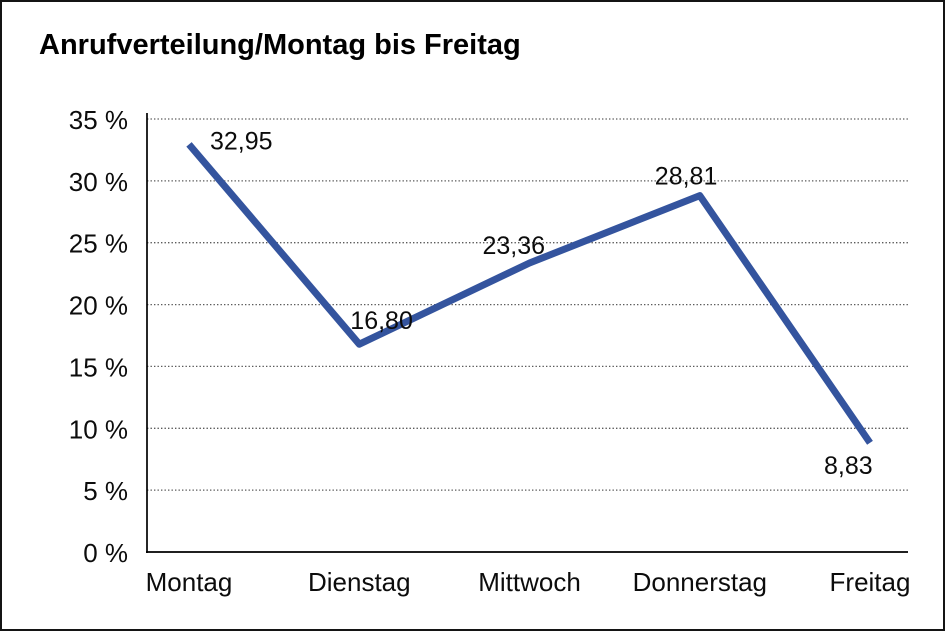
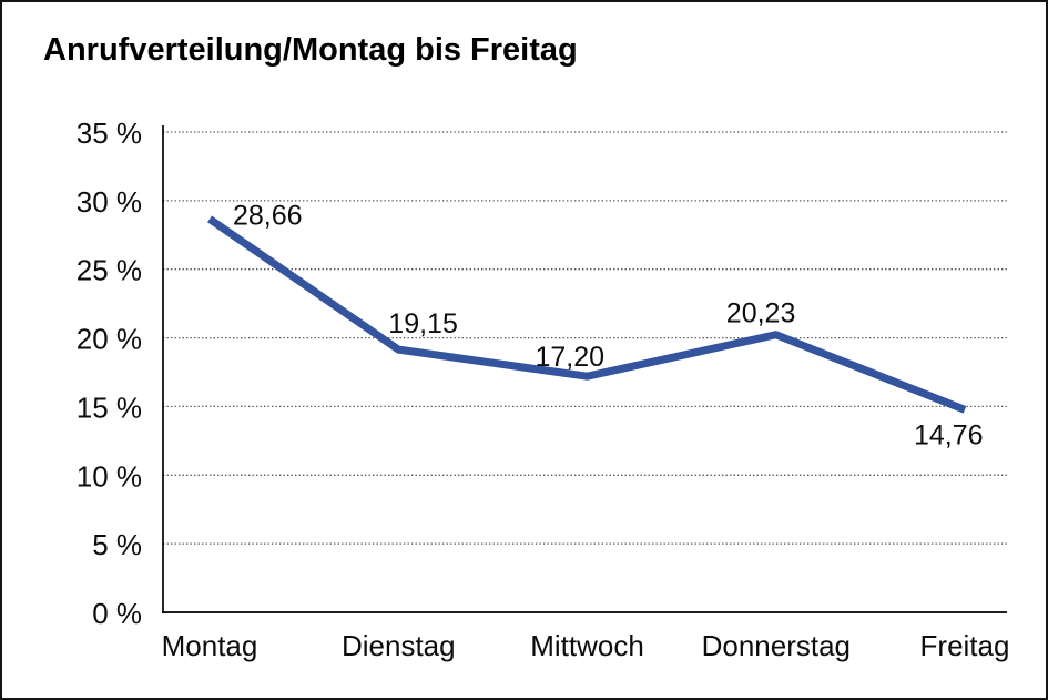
Montag: 32,95 -> 28,66
Dienstag: 16,80 -> 19,15
Mittwoch: 23,36 -> 17,20
Donnerstag: 28,81 -> 20,23
Freitag: 8,83 -> 14,76
